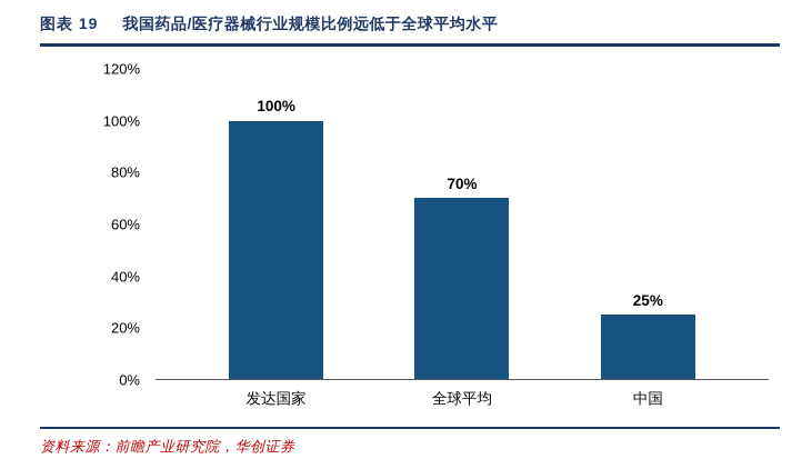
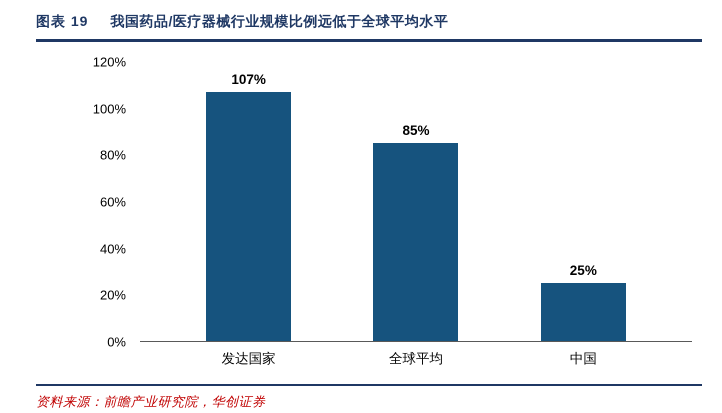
发达国家: 100% -> 107%
全球平均: 70% -> 85%
